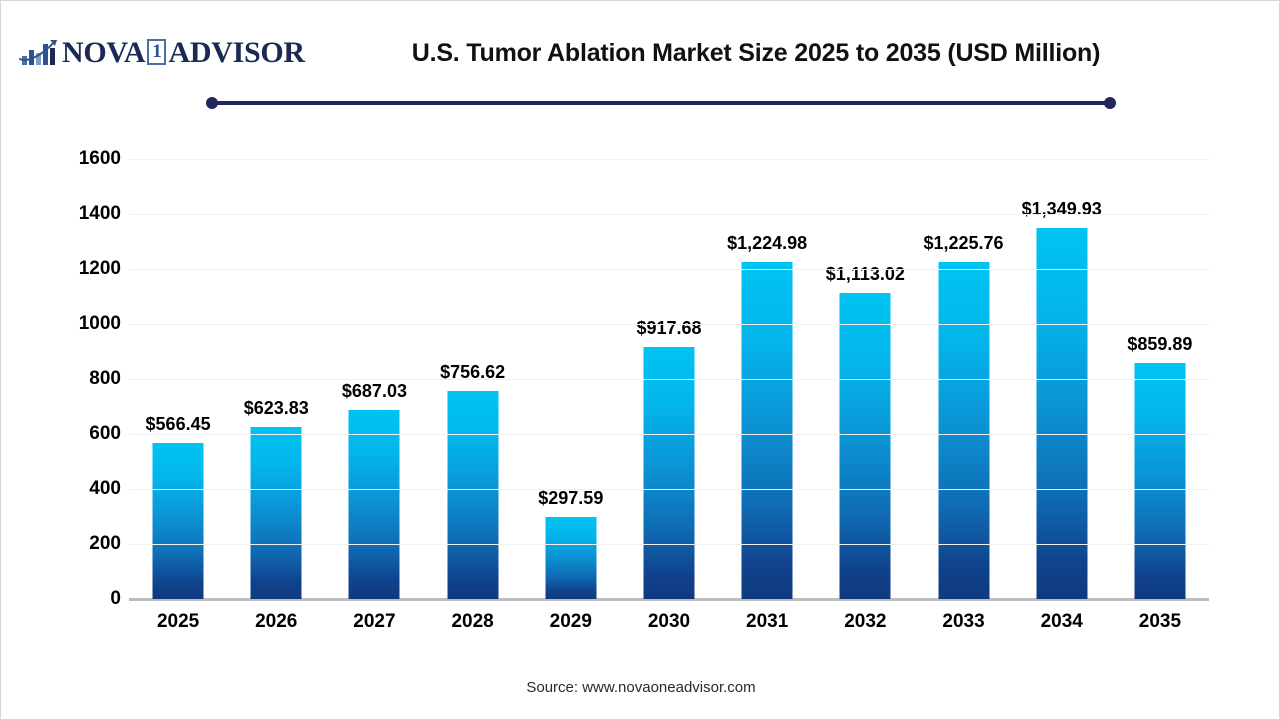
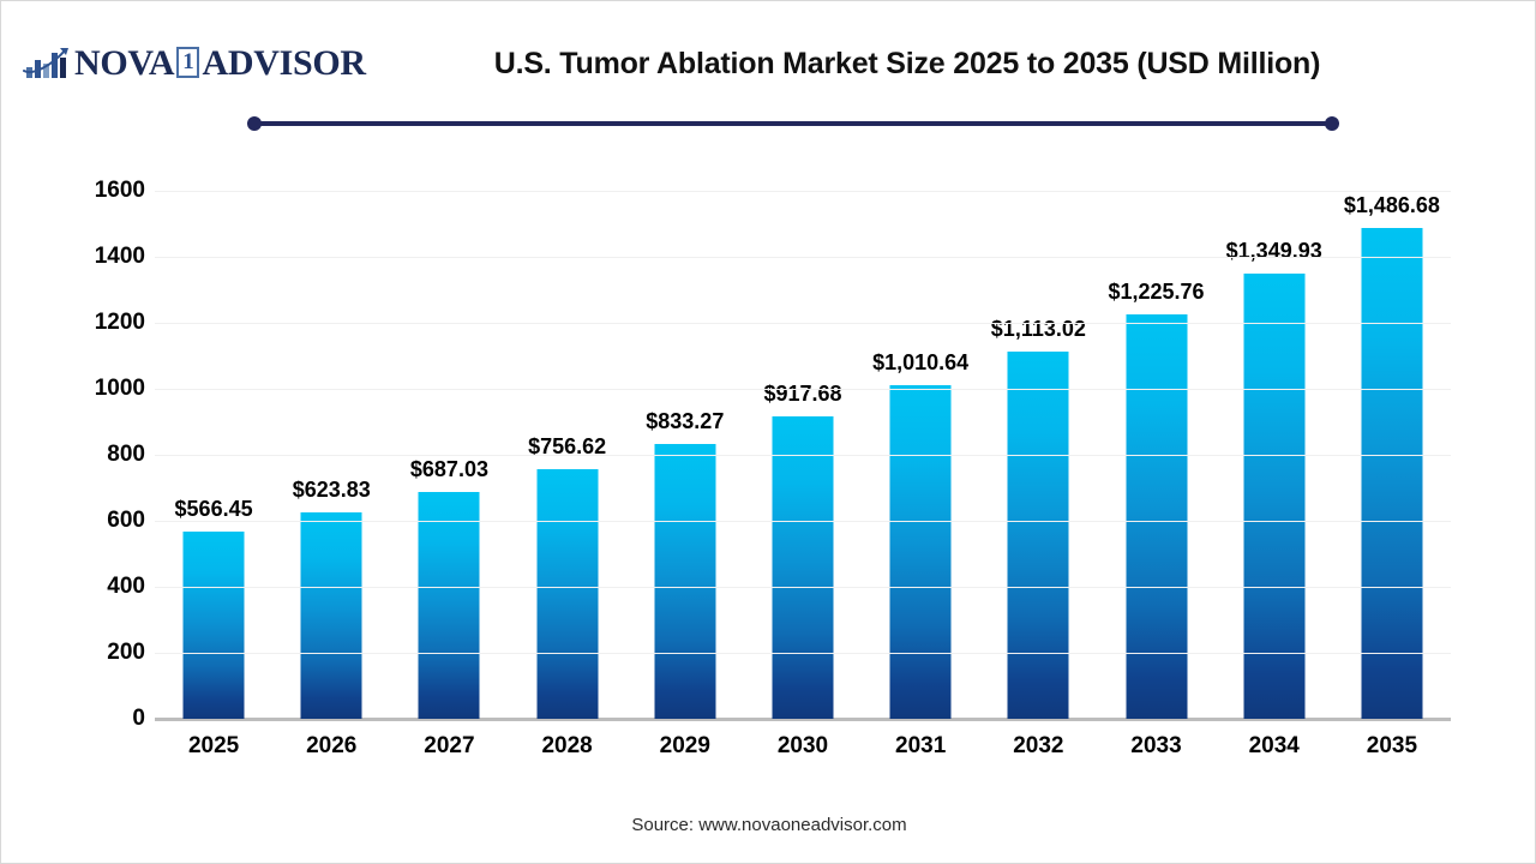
2029: $297.59 -> $833.27
2031: $1,224.98 -> $1,010.64
2035: $859.89 -> $1,486.68
